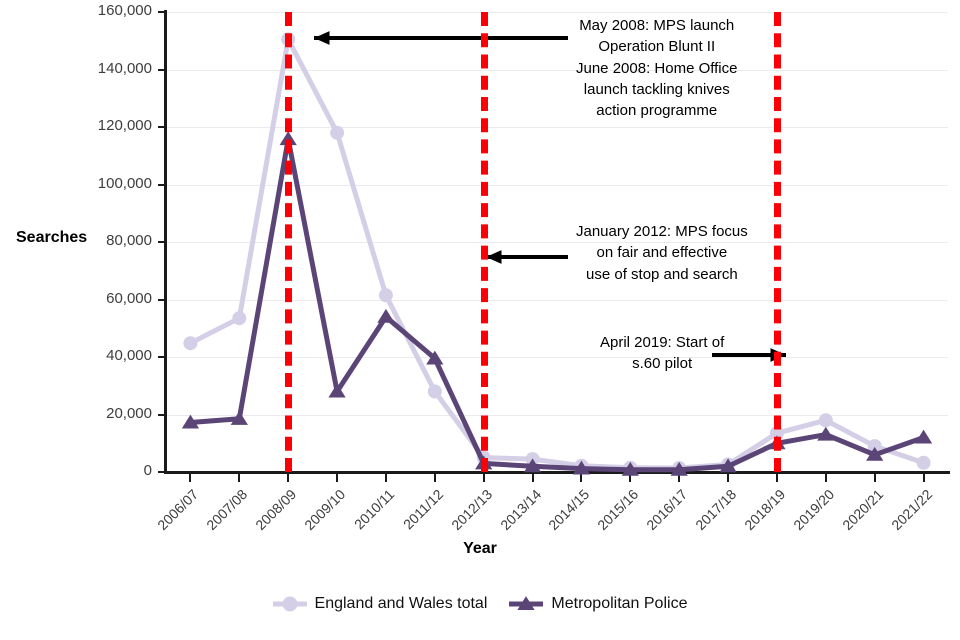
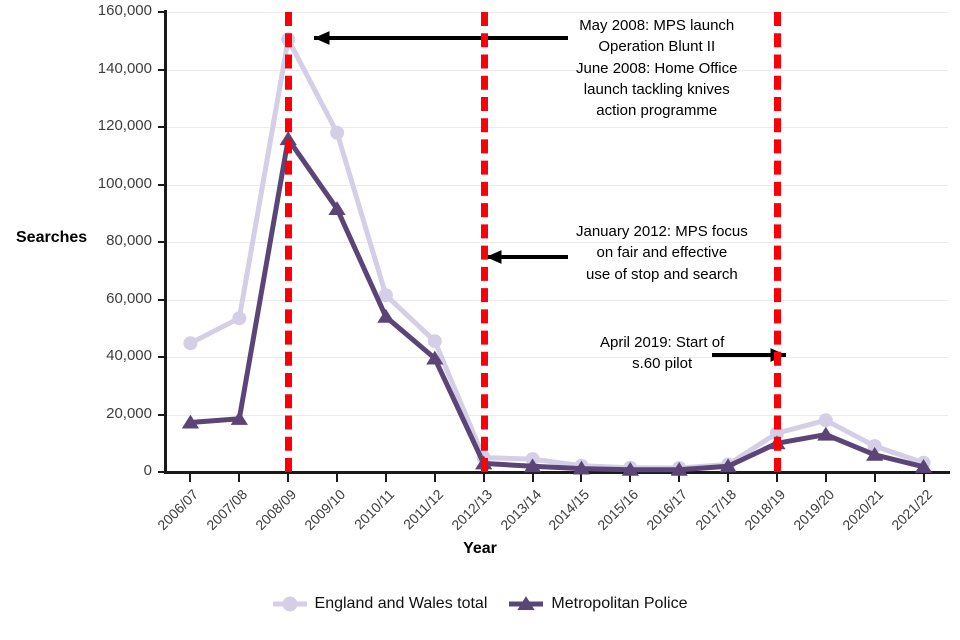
Metropolitan Police/2009/10: 28000 -> 92000
England and Wales total/2011/12: 28000 -> 46000
Metropolitan Police/2021/22: 12000 -> 2000
